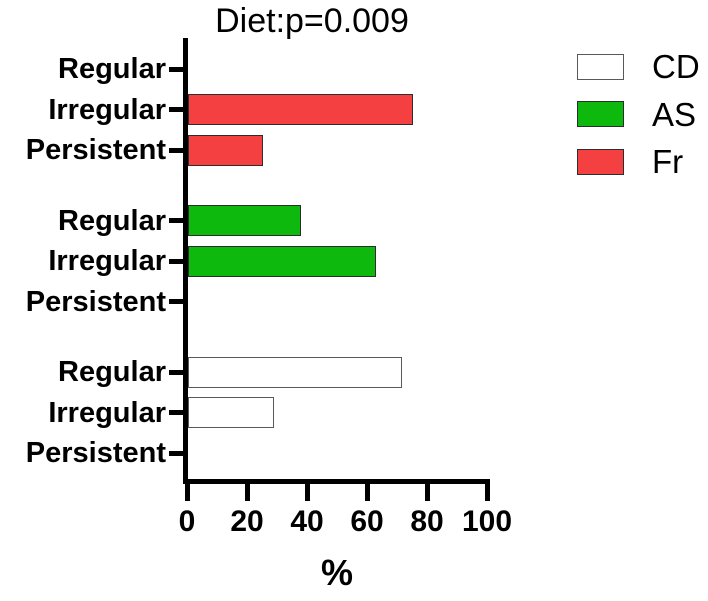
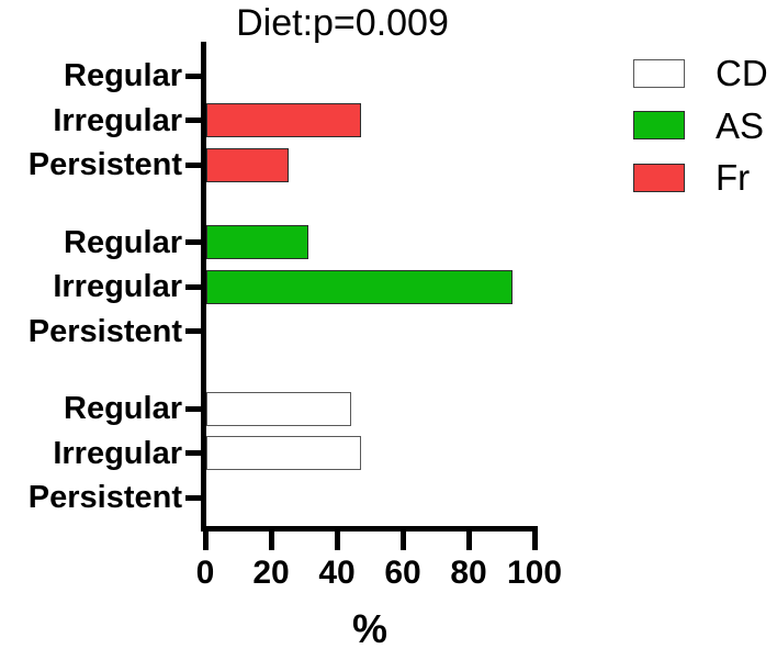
AS/Regular: 38 -> 31
CD/Regular: 71 -> 44
Fr/Irregular: 75 -> 47
AS/Irregular: 62 -> 93
CD/Irregular: 29 -> 47
